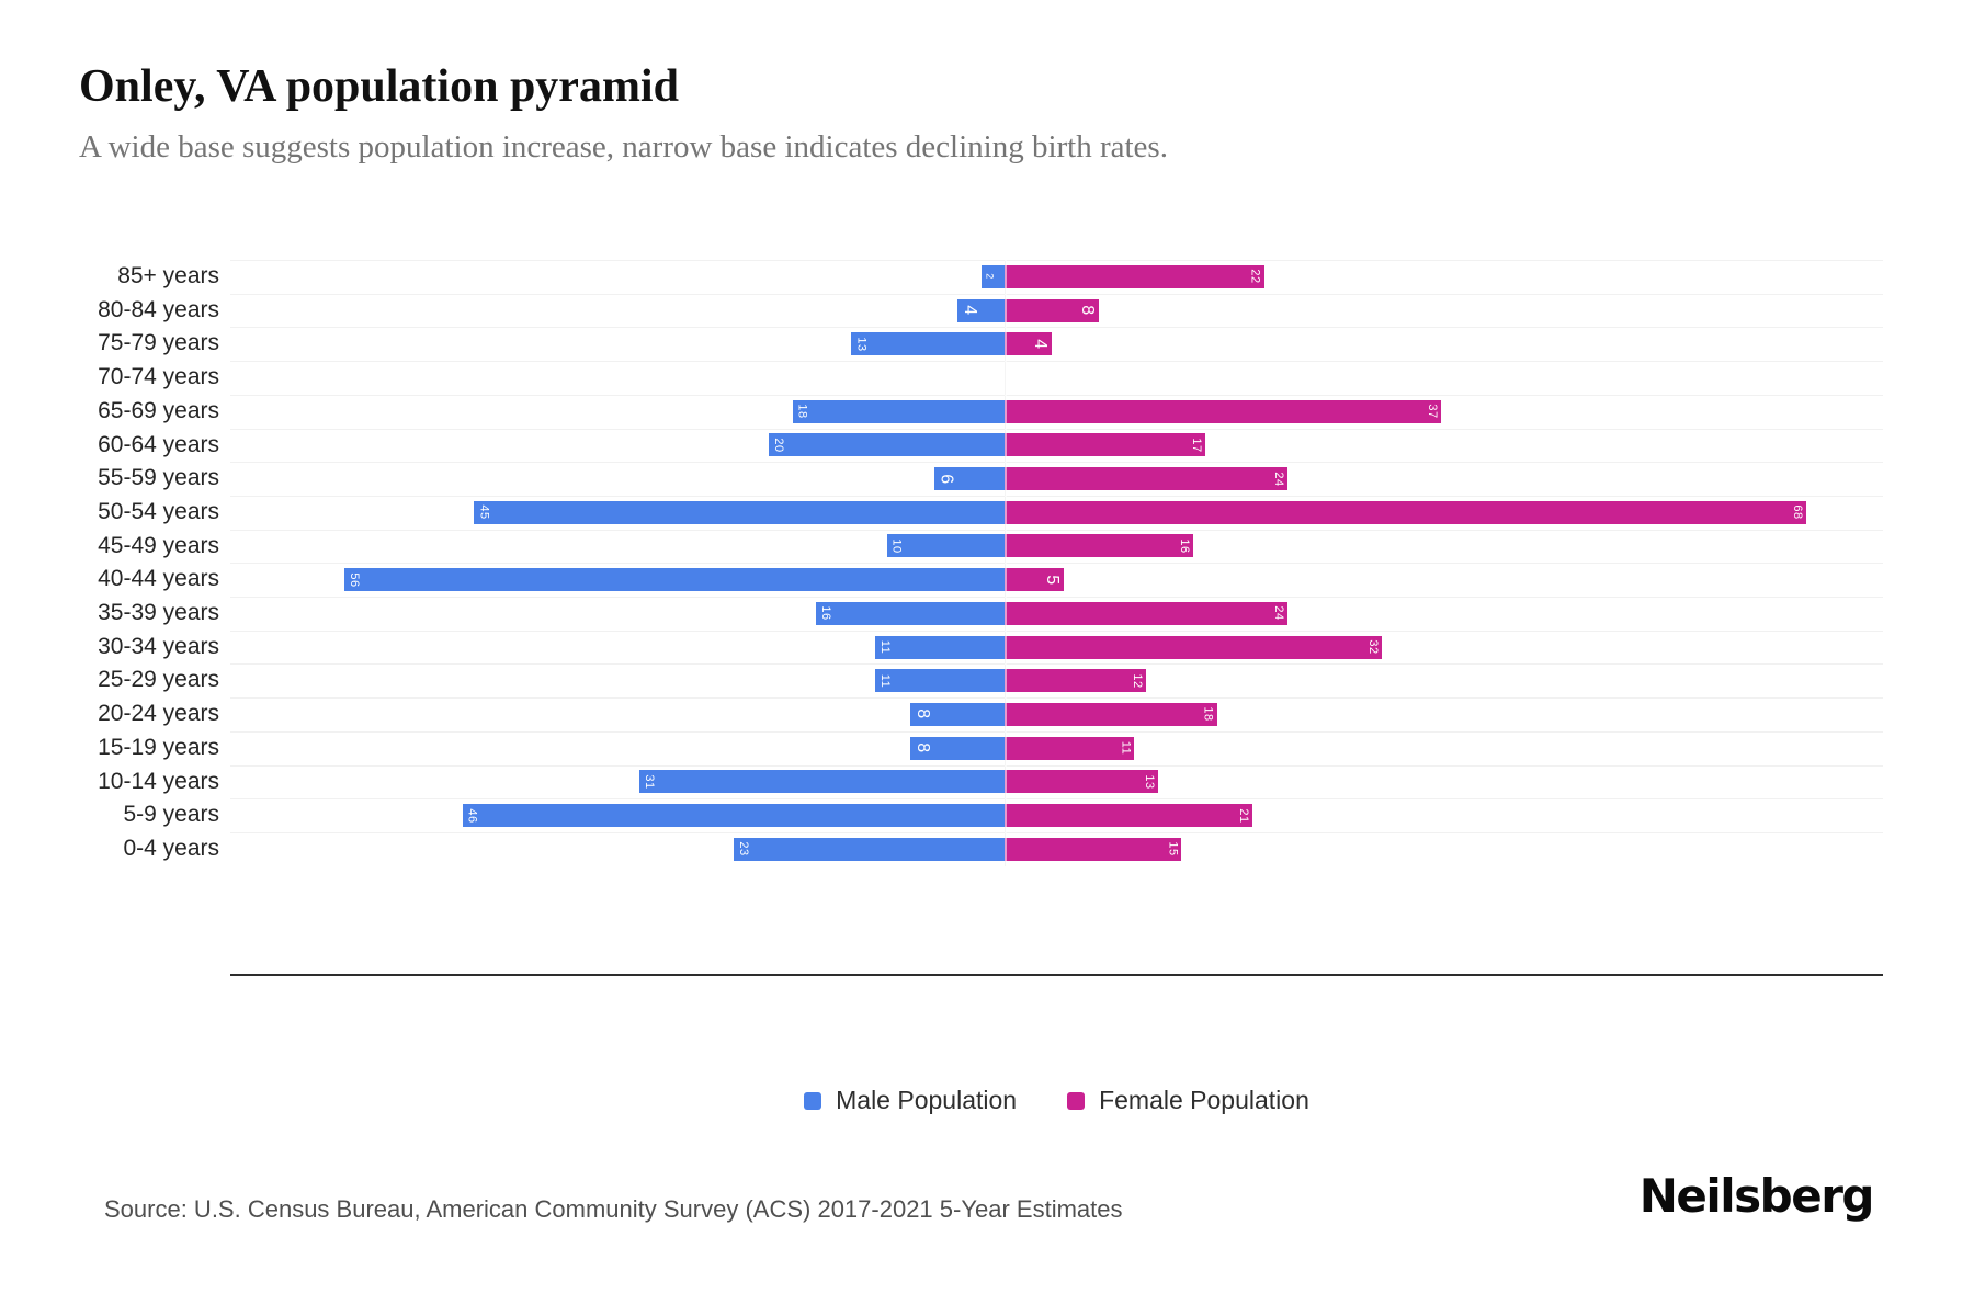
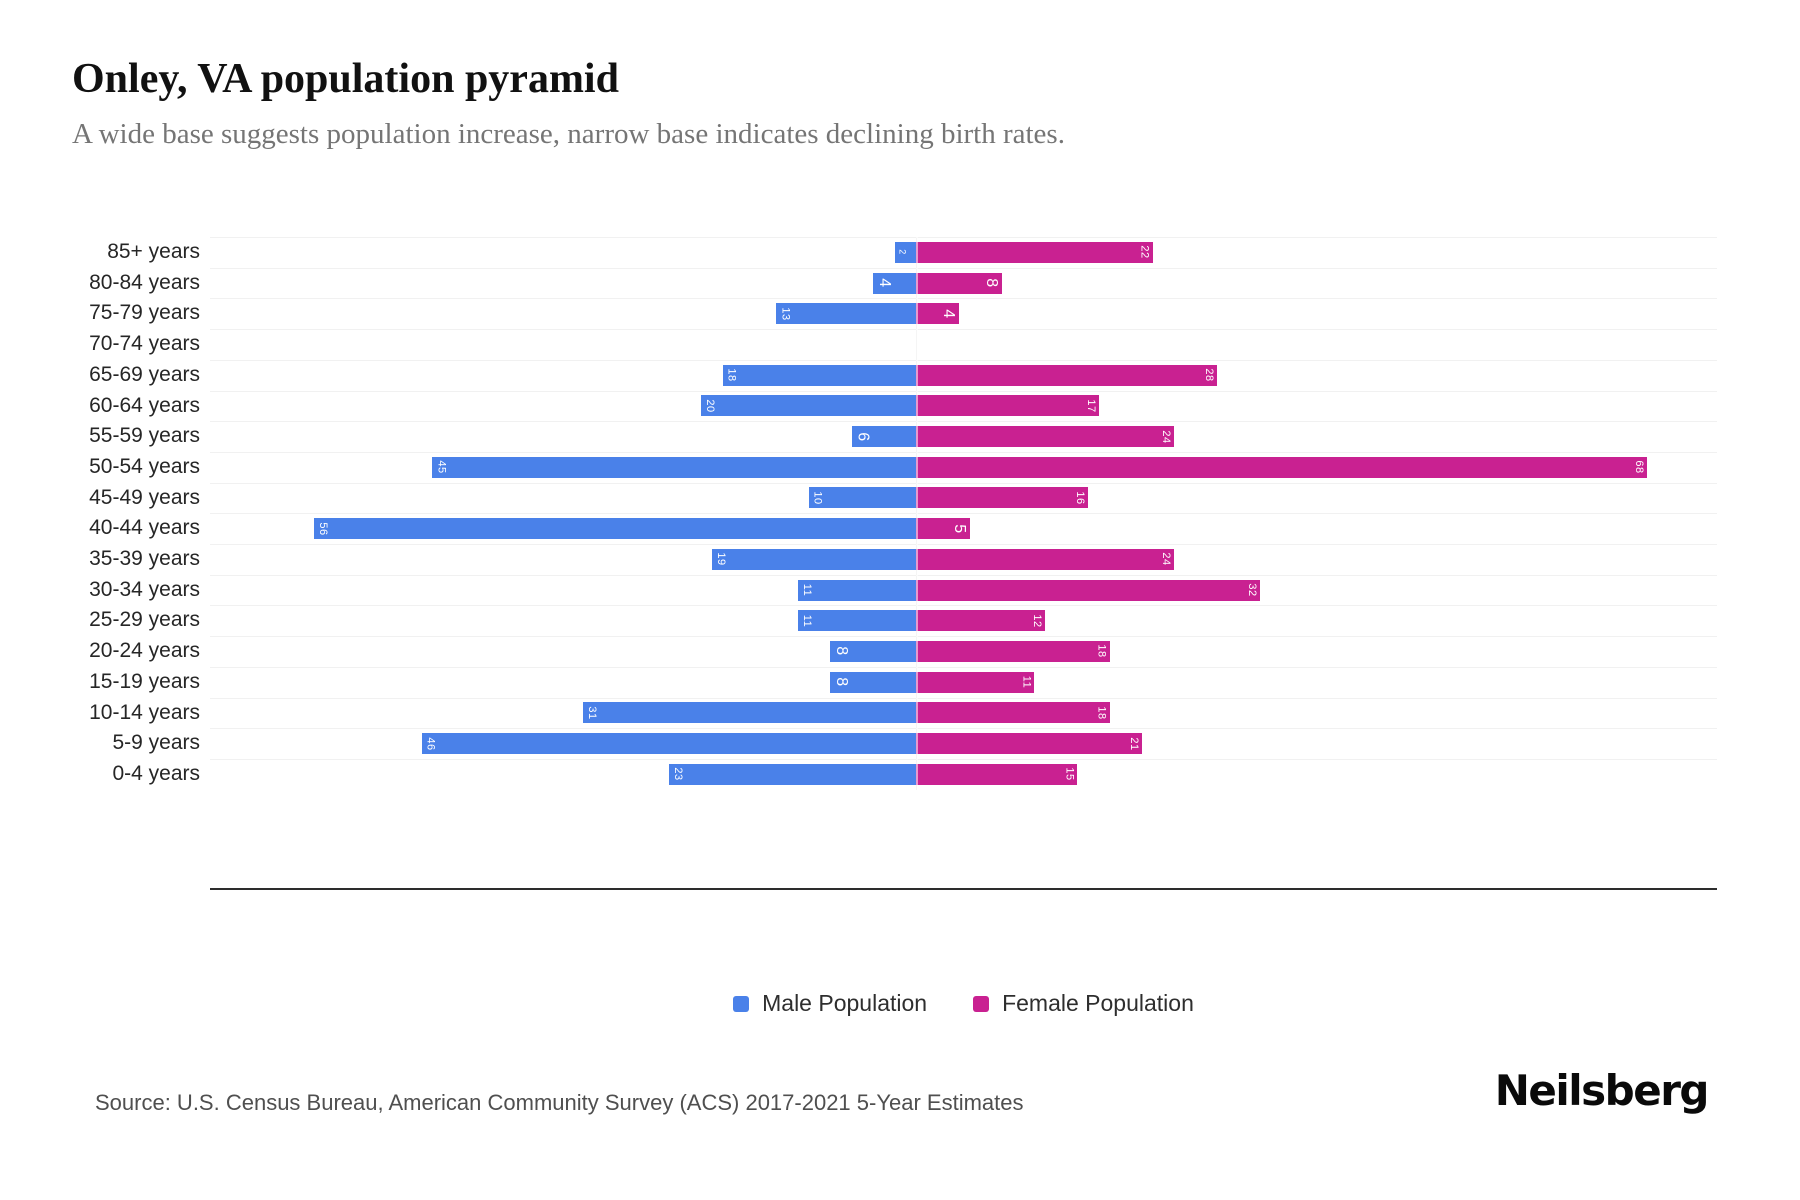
Female Population/65-69 years: 37 -> 28
Male Population/35-39 years: 16 -> 19
Female Population/10-14 years: 13 -> 18
